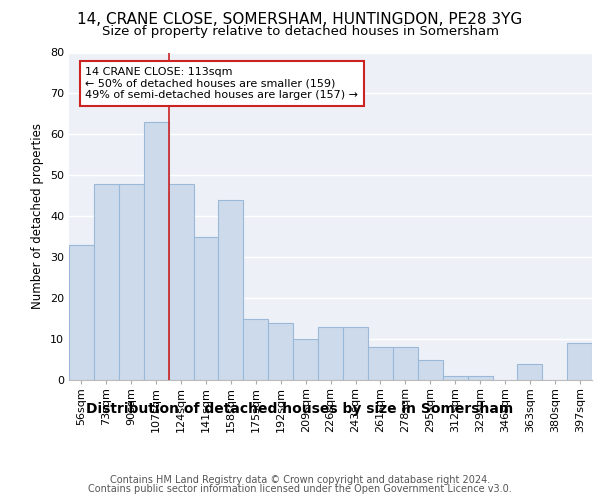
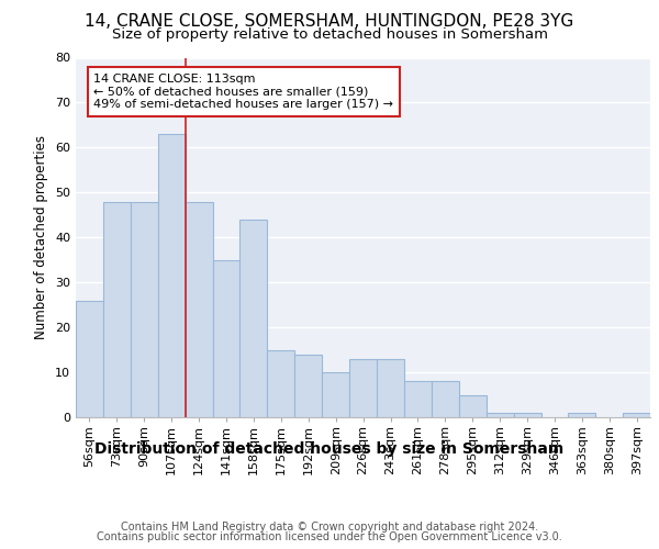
56sqm: 33 -> 26
363sqm: 4 -> 1
397sqm: 9 -> 1
